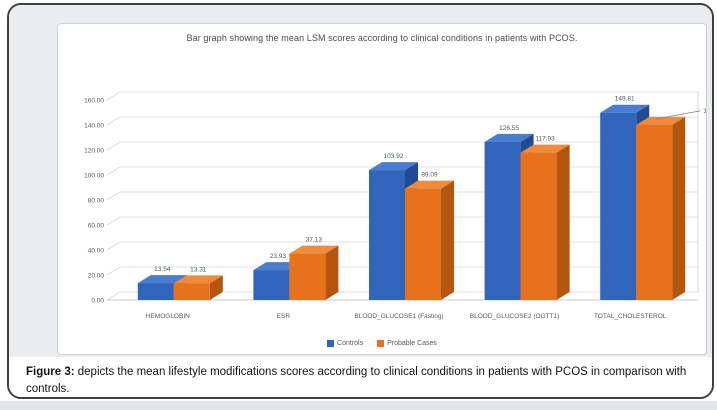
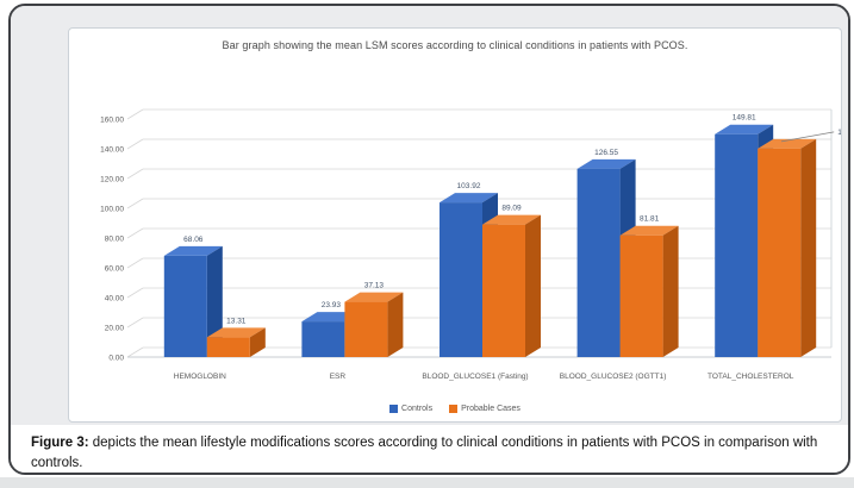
Controls/HEMOGLOBIN: 13.54 -> 68.06
Probable Cases/BLOOD_GLUCOSE2 (OGTT1): 117.93 -> 81.81
